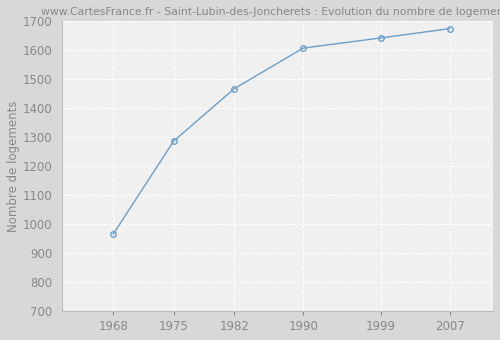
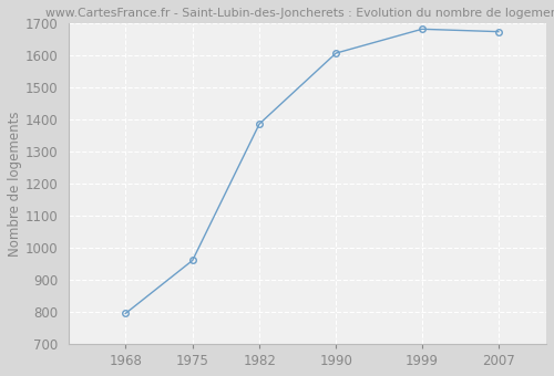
1968: 965 -> 795
1975: 1285 -> 960
1982: 1465 -> 1385
1999: 1640 -> 1680
